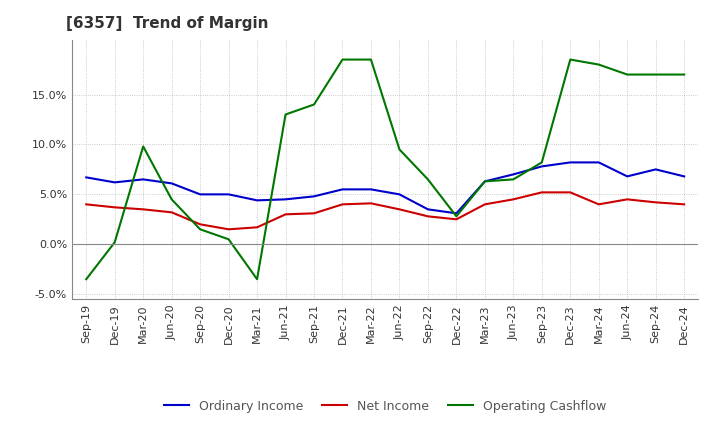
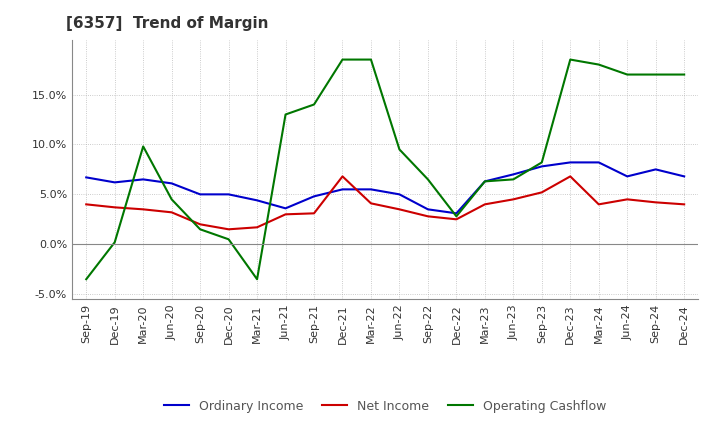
Ordinary Income/Jun-21: 4.5% -> 3.6%
Net Income/Dec-21: 4.0% -> 6.8%
Net Income/Dec-23: 5.2% -> 6.8%
